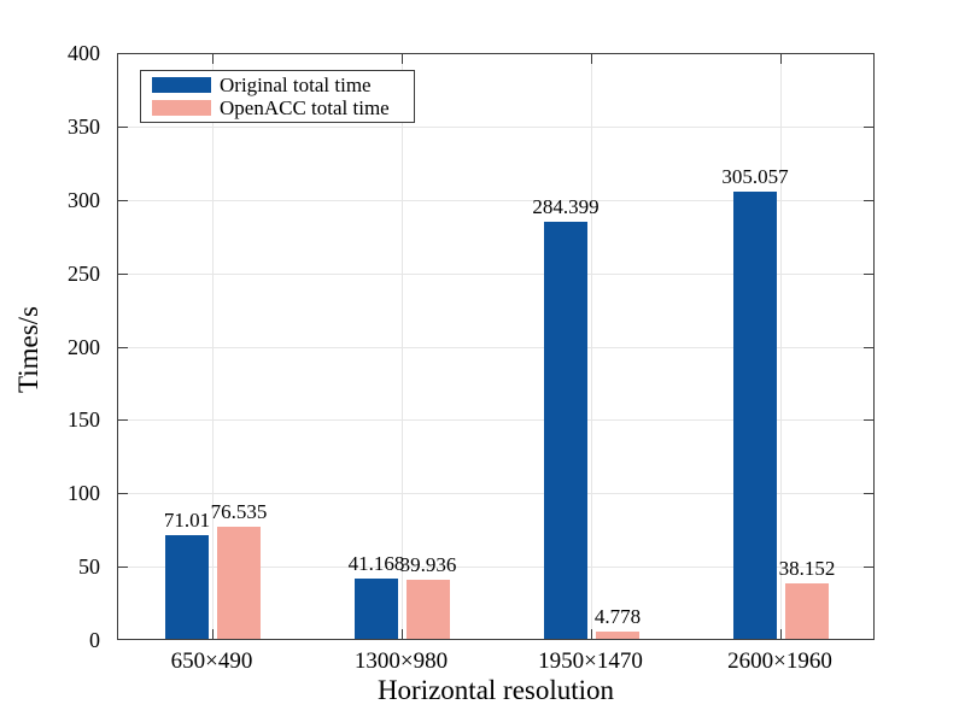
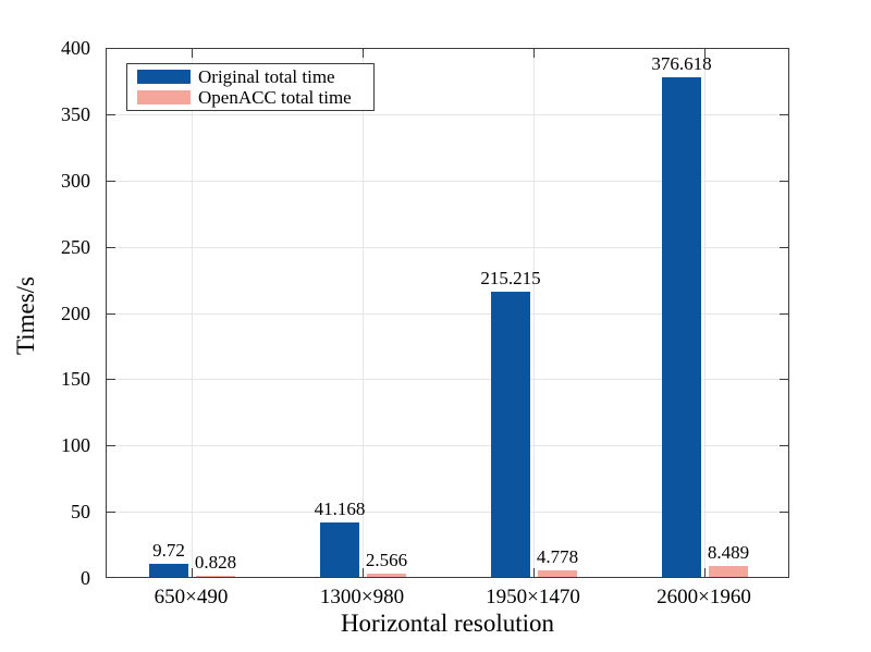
Original total time/650×490: 71.01 -> 9.72
OpenACC total time/650×490: 76.535 -> 0.828
OpenACC total time/1300×980: 39.936 -> 2.566
Original total time/1950×1470: 284.399 -> 215.215
Original total time/2600×1960: 305.057 -> 376.618
OpenACC total time/2600×1960: 38.152 -> 8.489
